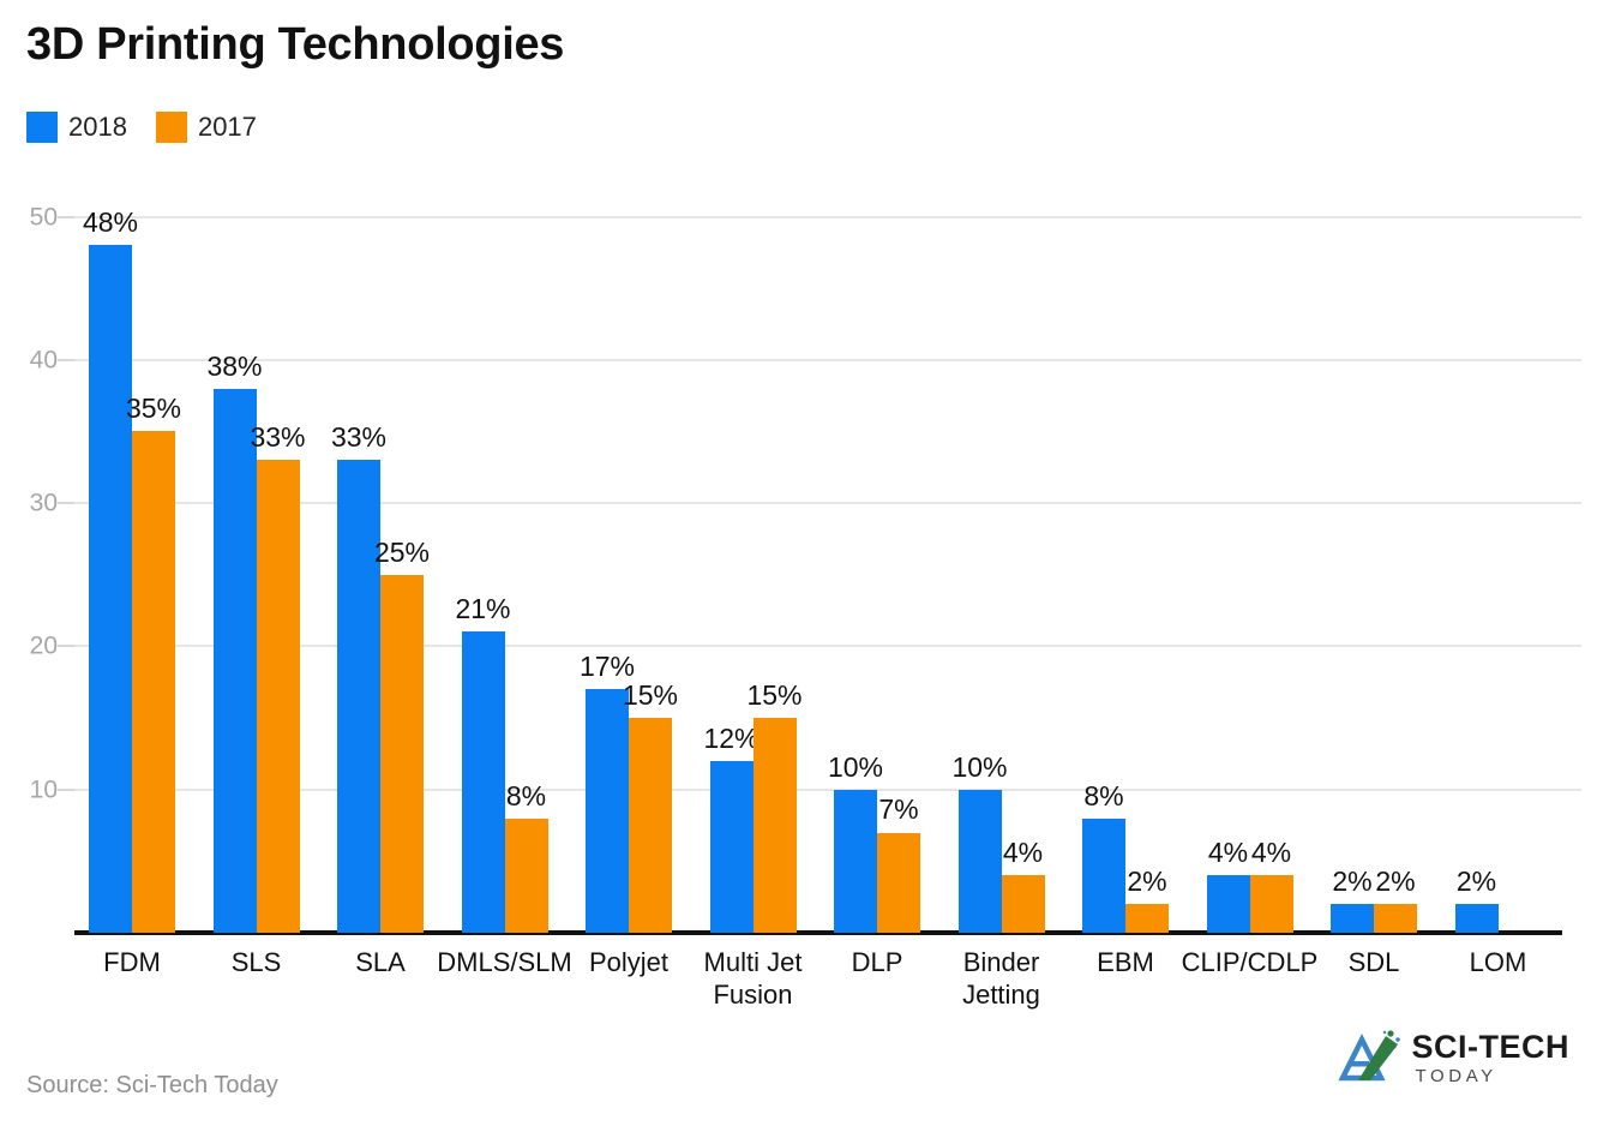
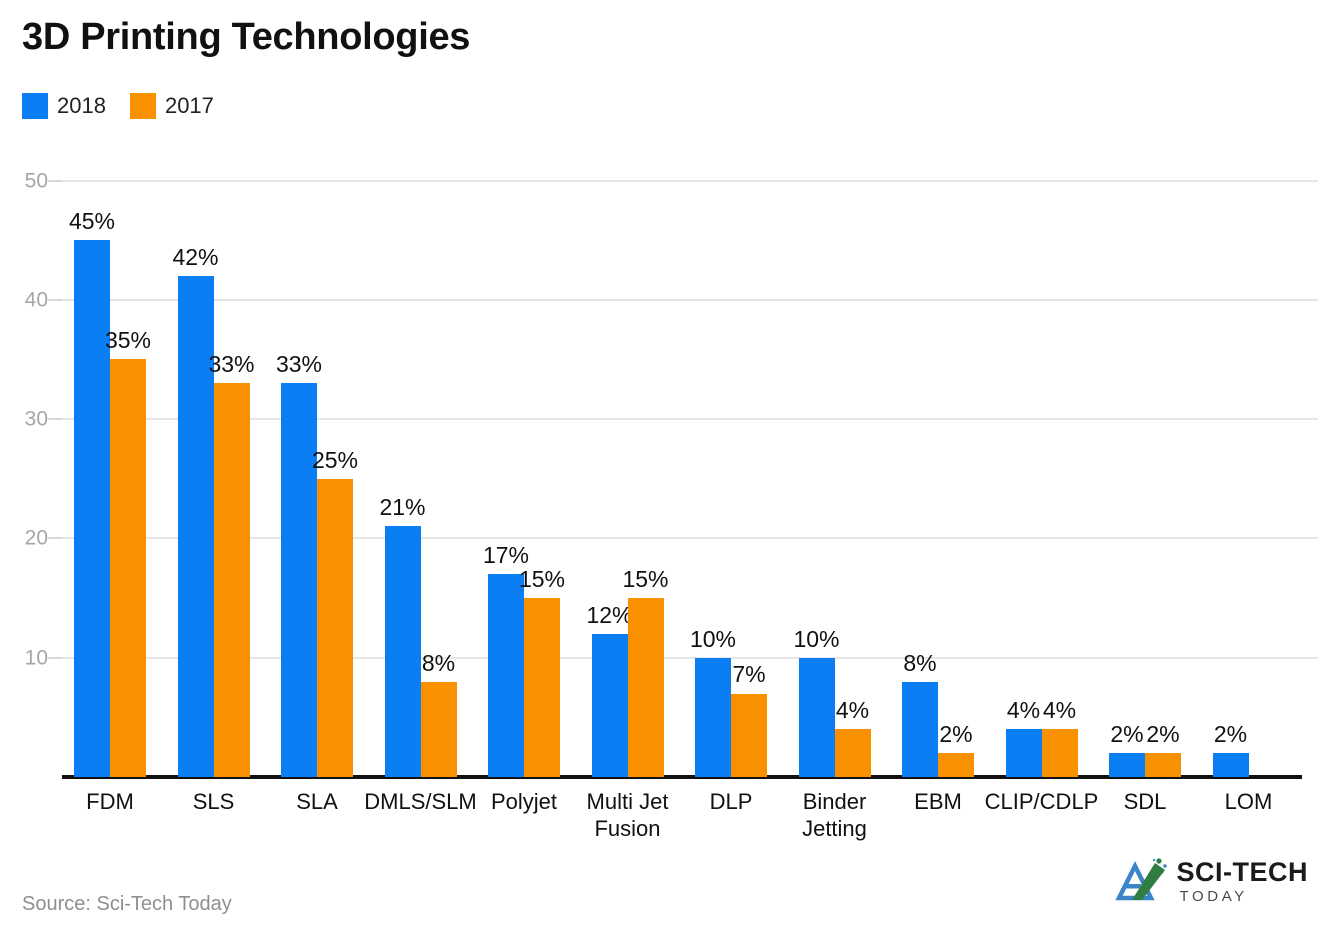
2018/FDM: 48% -> 45%
2018/SLS: 38% -> 42%
